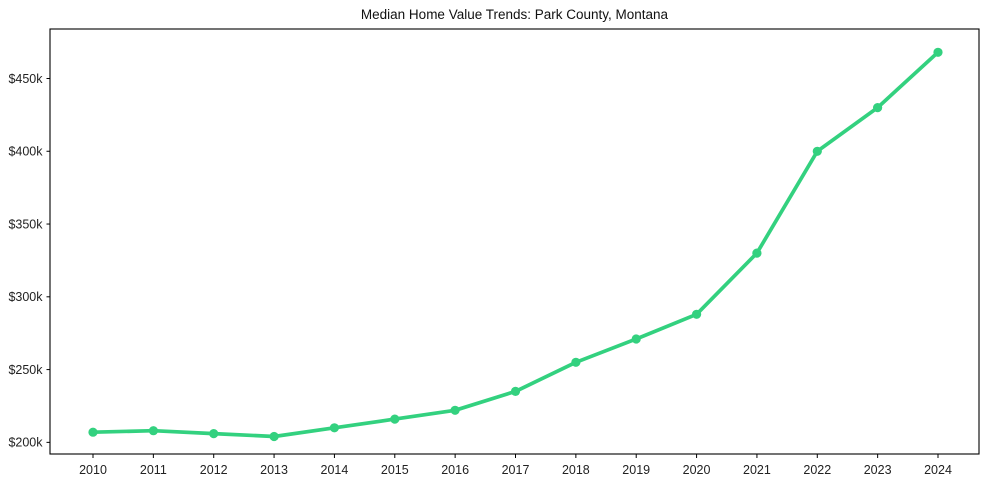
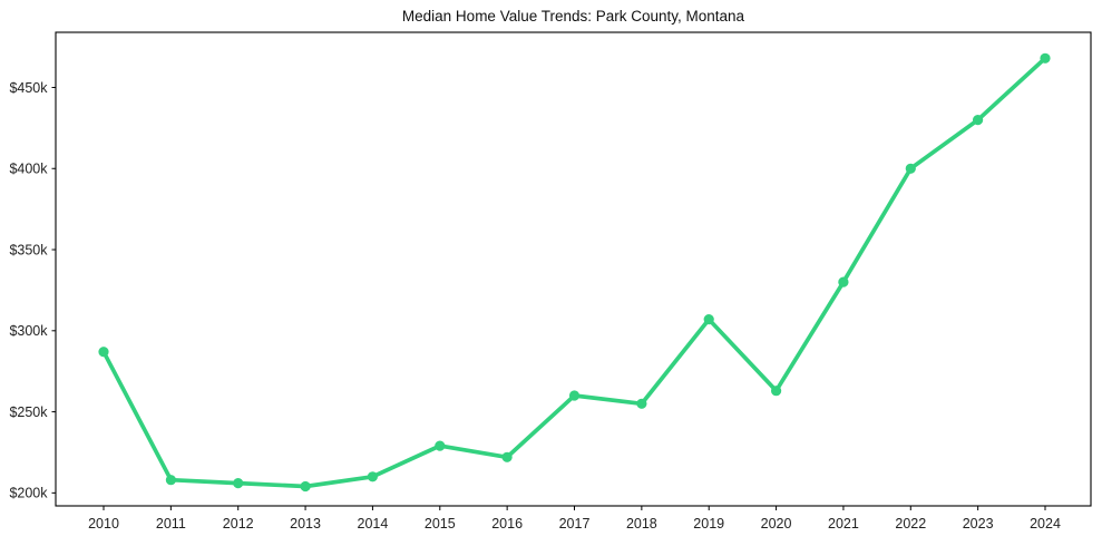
2010: $207k -> $287k
2015: $216k -> $229k
2017: $235k -> $260k
2019: $271k -> $307k
2020: $288k -> $263k
